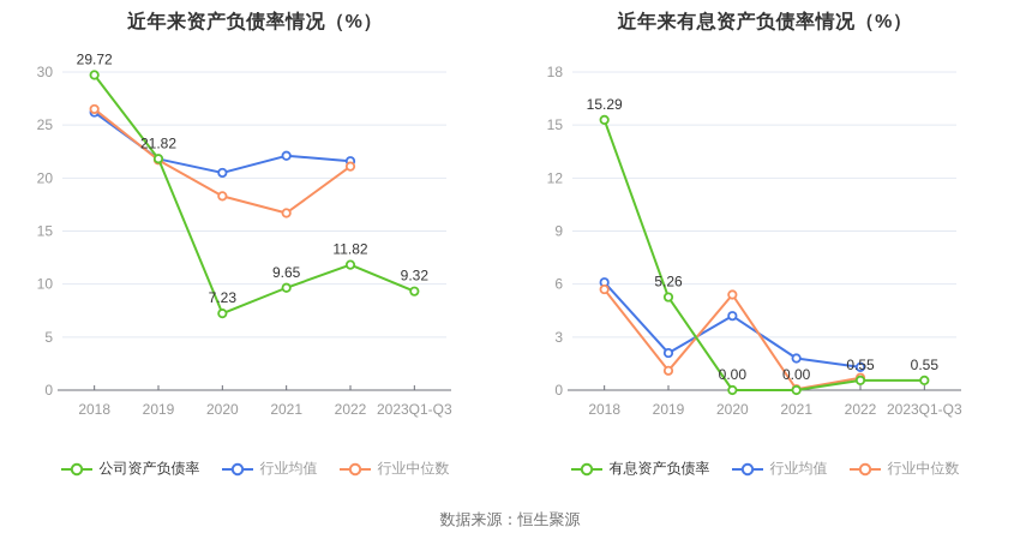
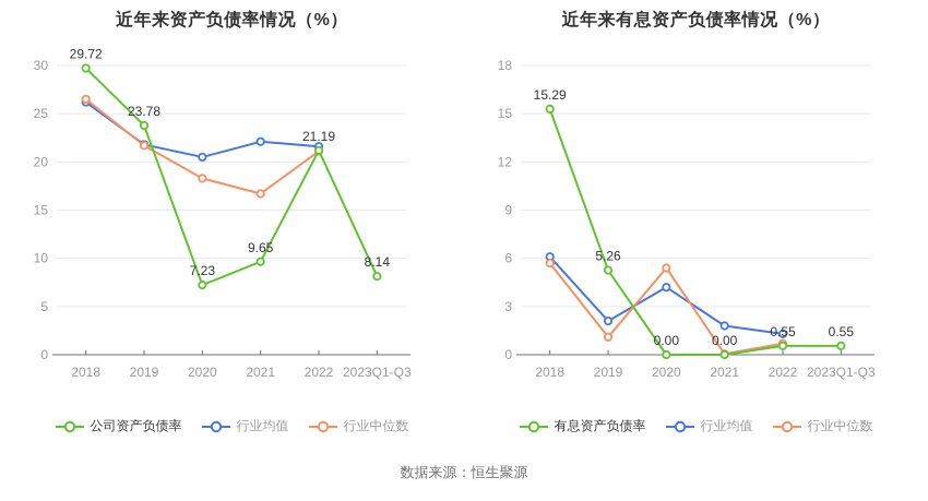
近年来资产负债率情况（%）/公司资产负债率/2019: 21.82 -> 23.78
近年来资产负债率情况（%）/公司资产负债率/2022: 11.82 -> 21.19
近年来资产负债率情况（%）/公司资产负债率/2023Q1-Q3: 9.32 -> 8.14
